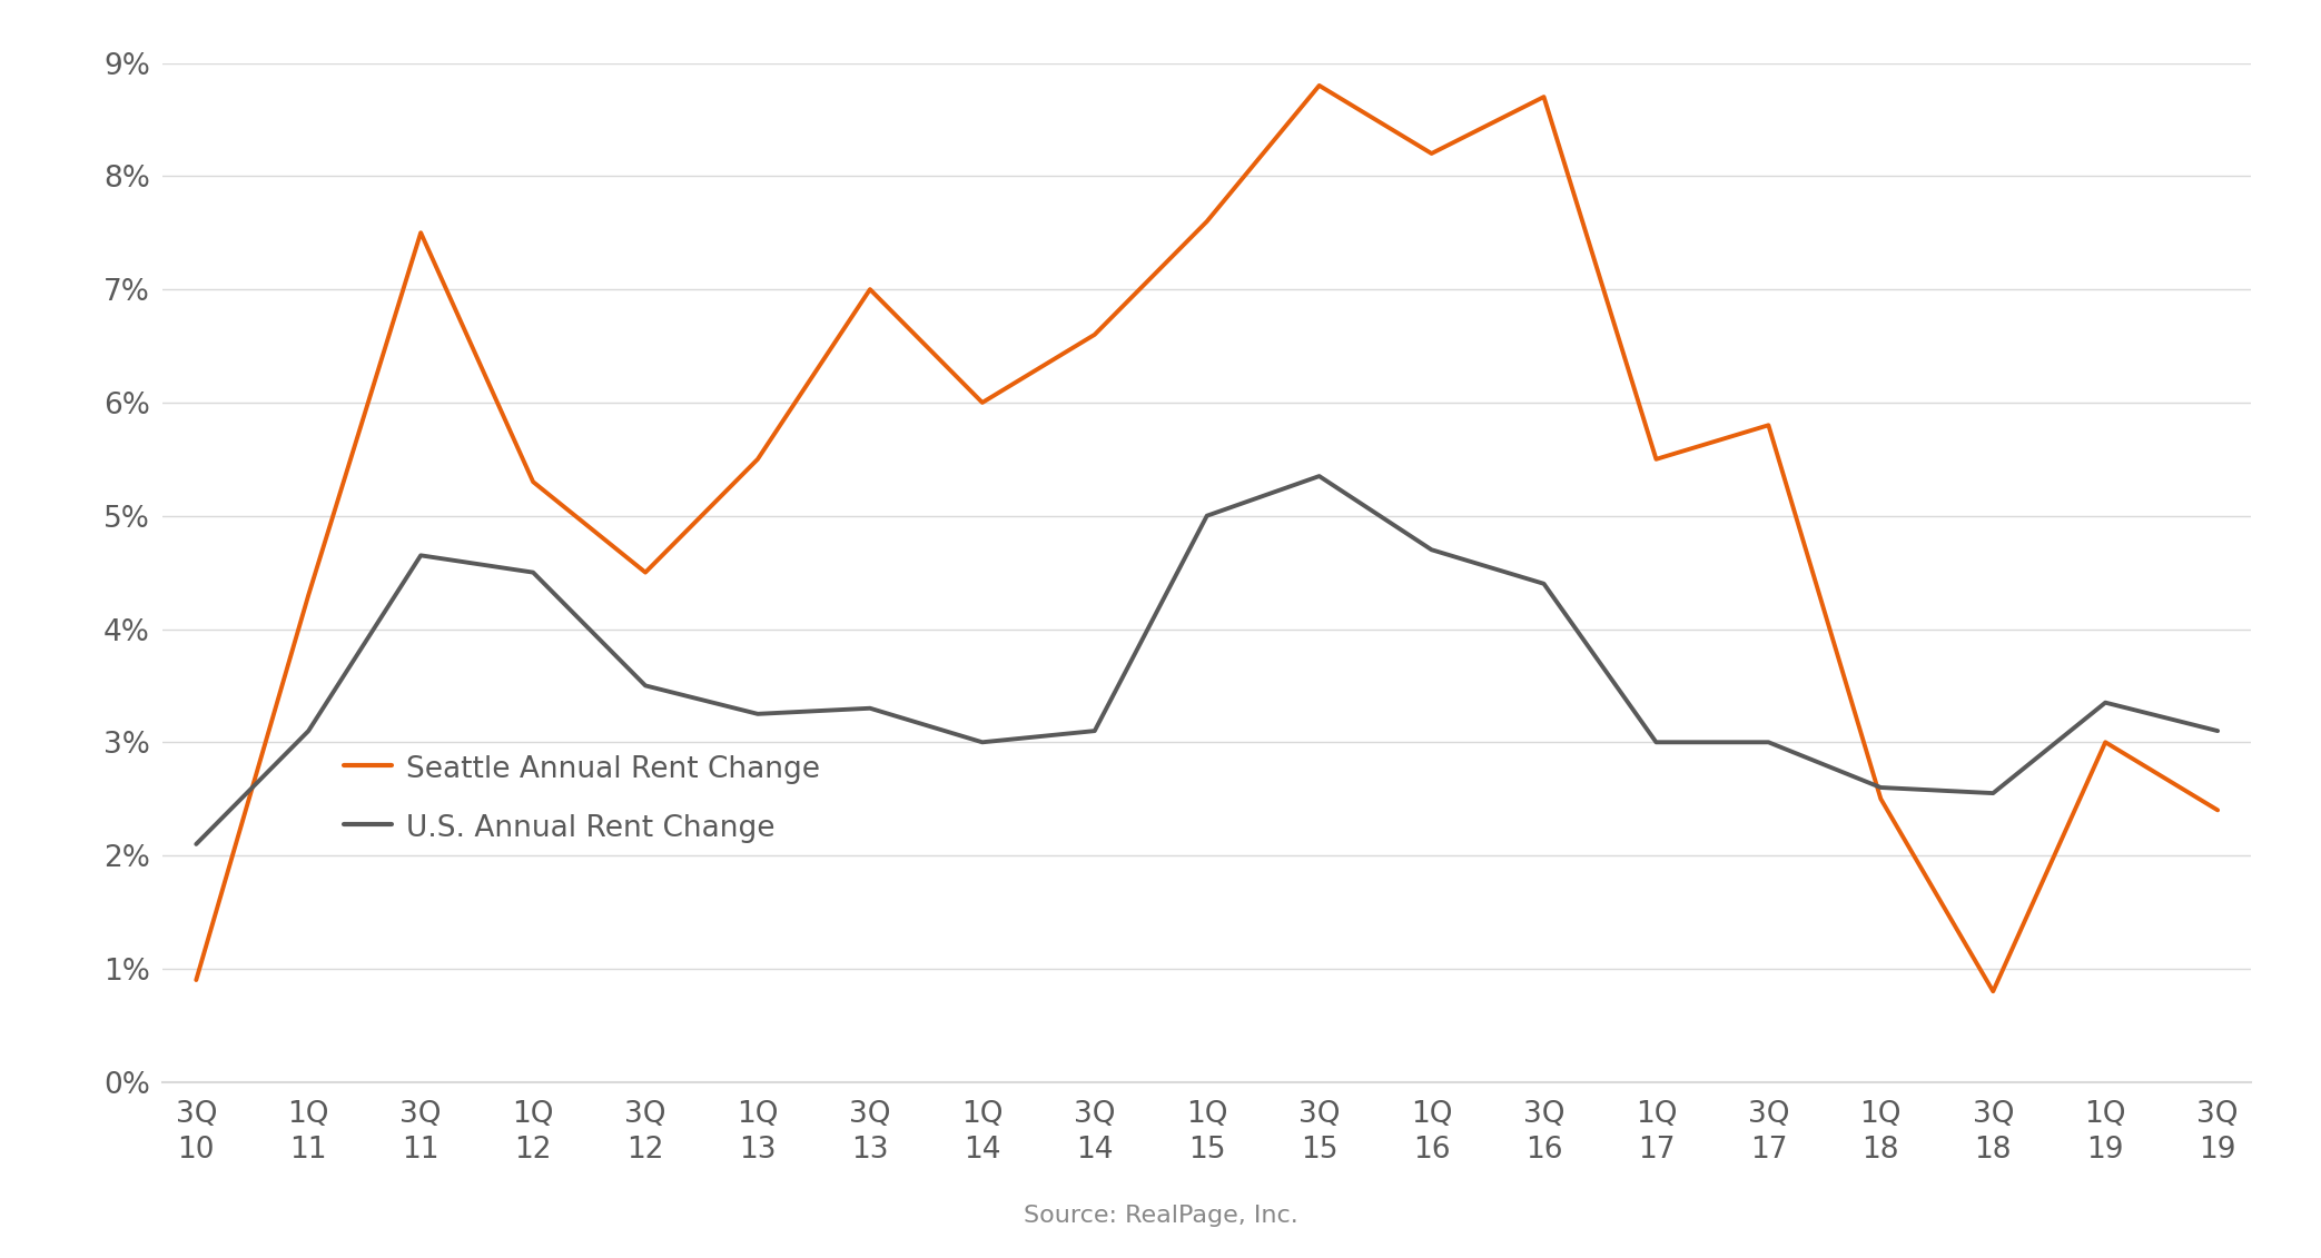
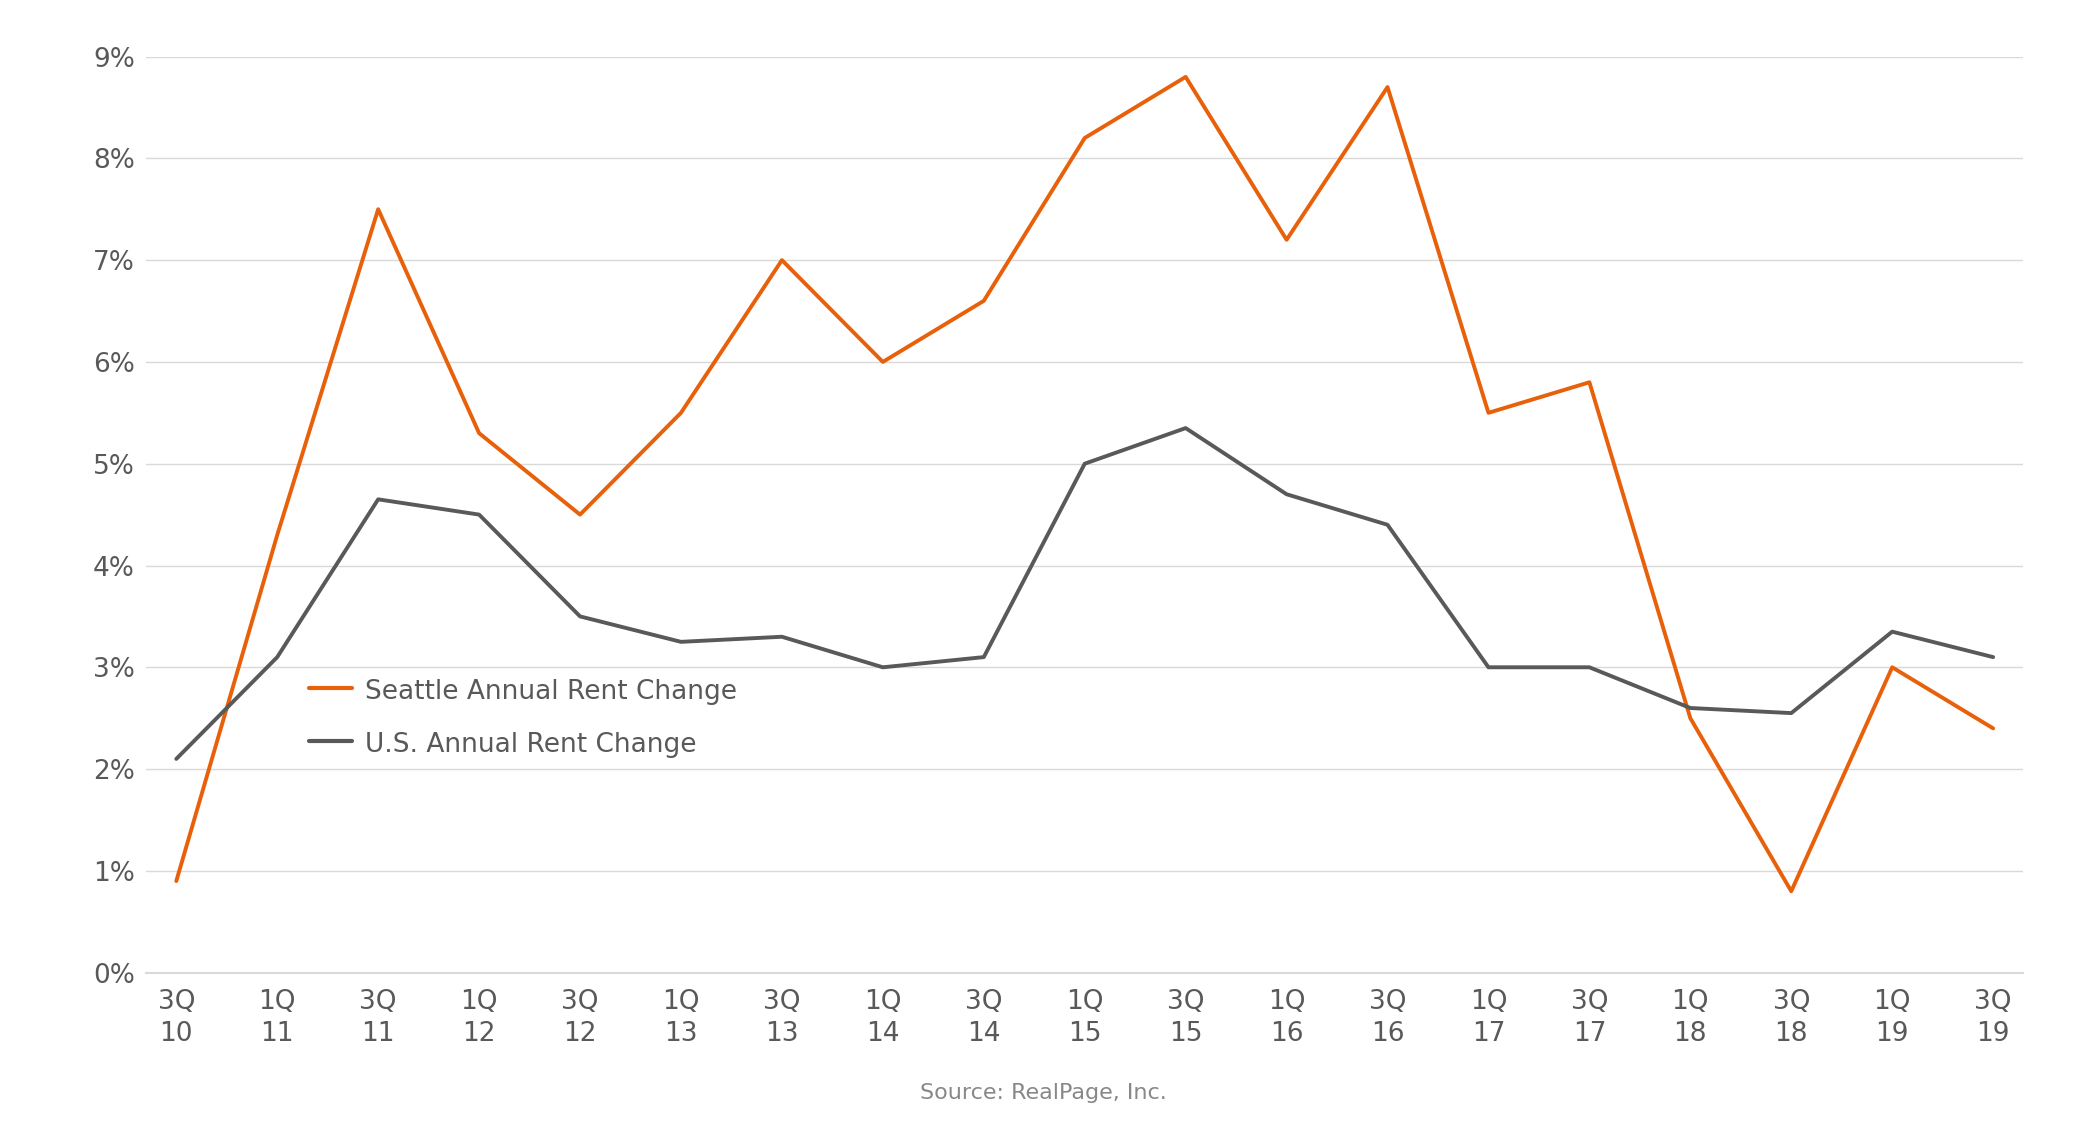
Seattle Annual Rent Change/1Q 15: 7.6% -> 8.2%
Seattle Annual Rent Change/1Q 16: 8.2% -> 7.2%
